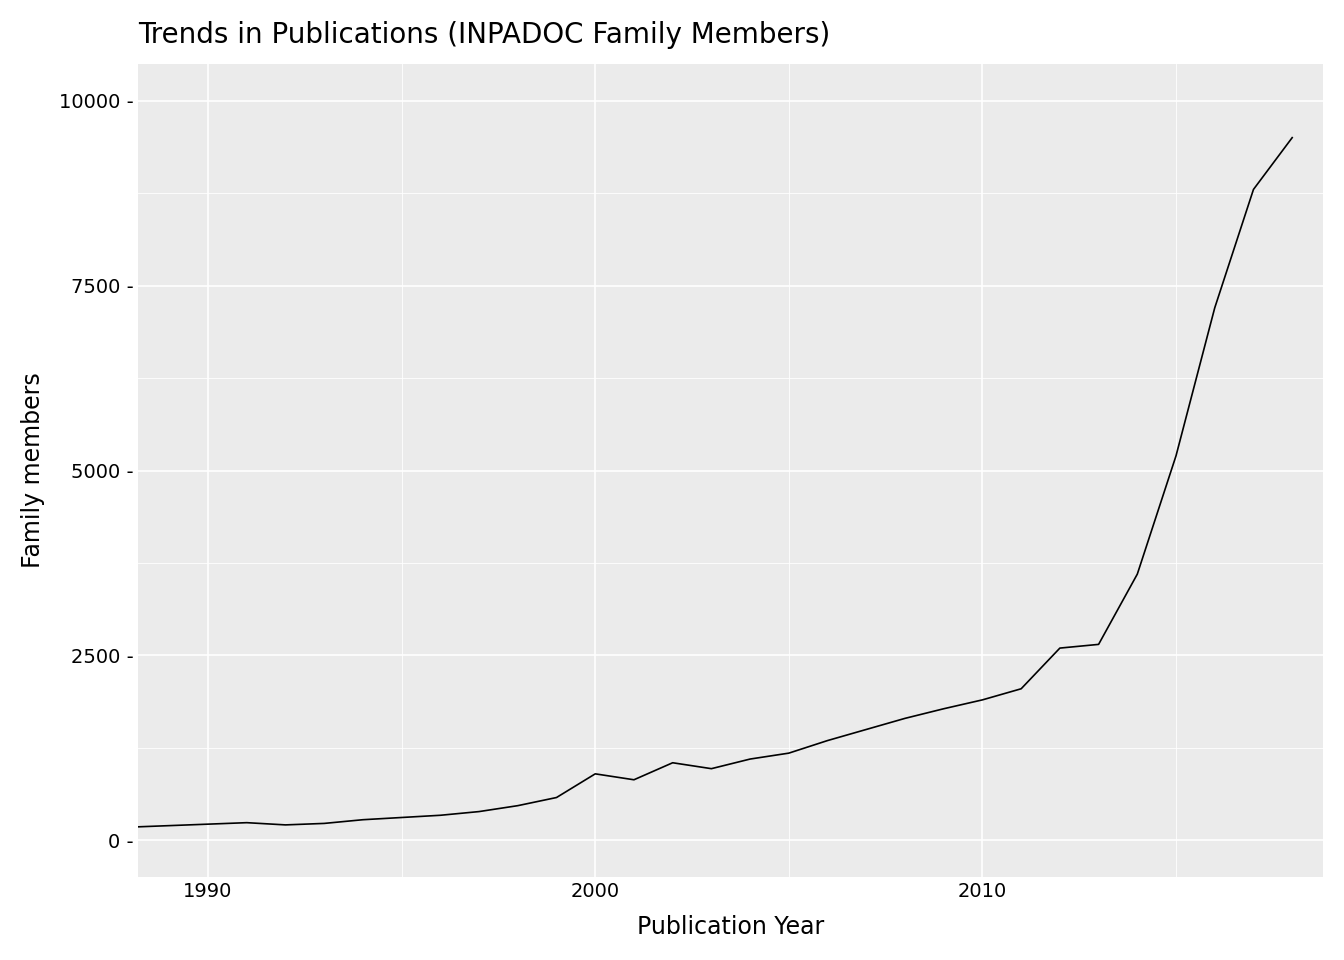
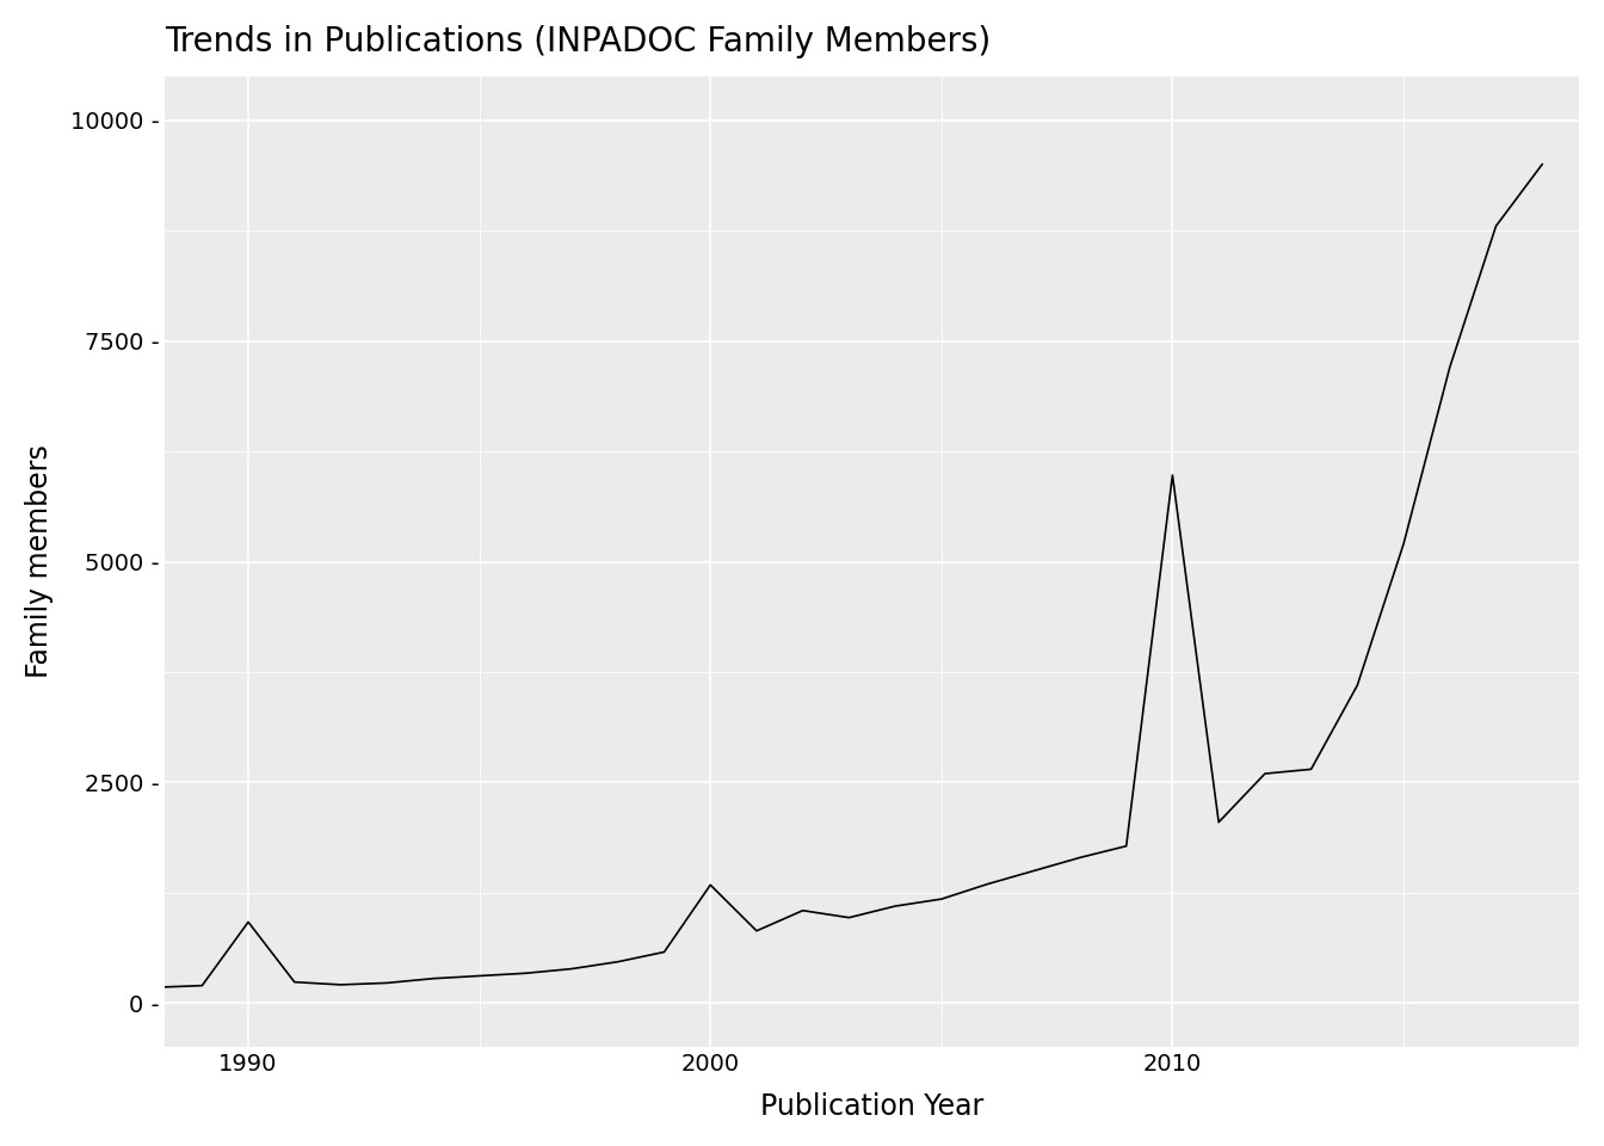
1990: 220 - -> 920 -
2000: 900 - -> 1340 -
2010: 1900 - -> 5980 -
